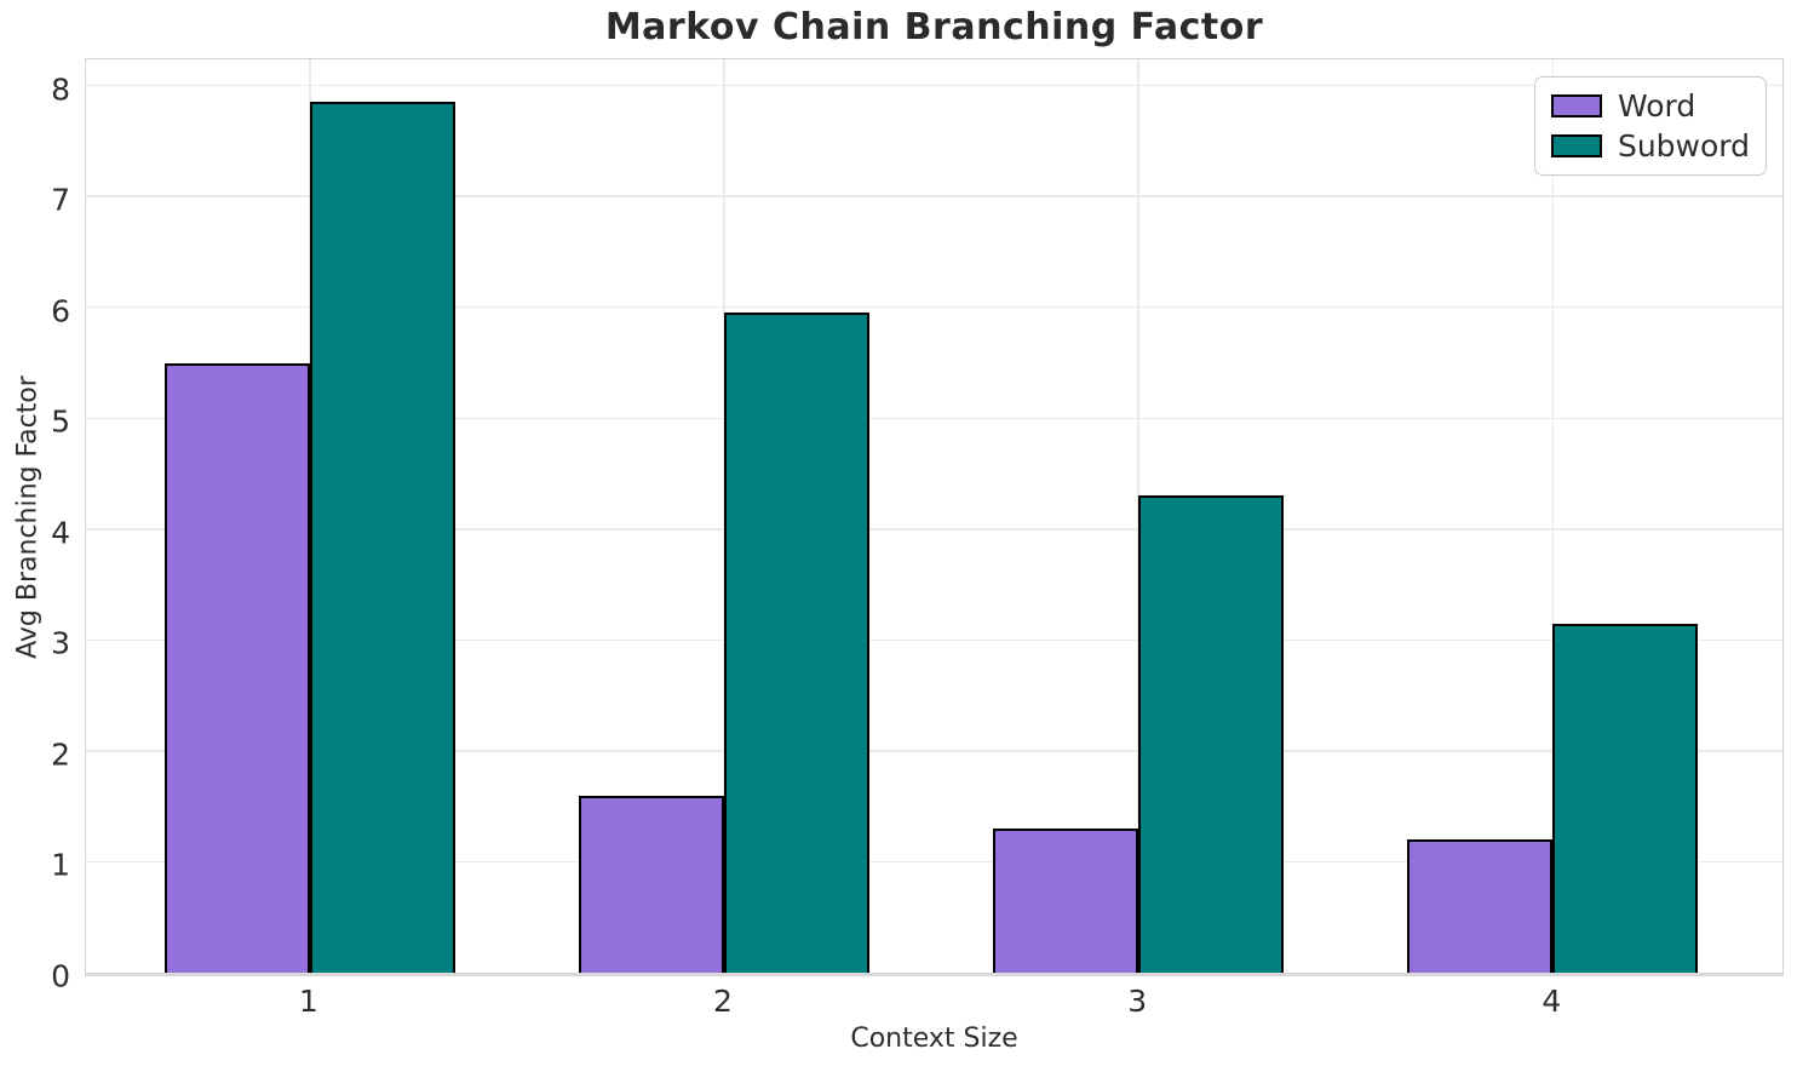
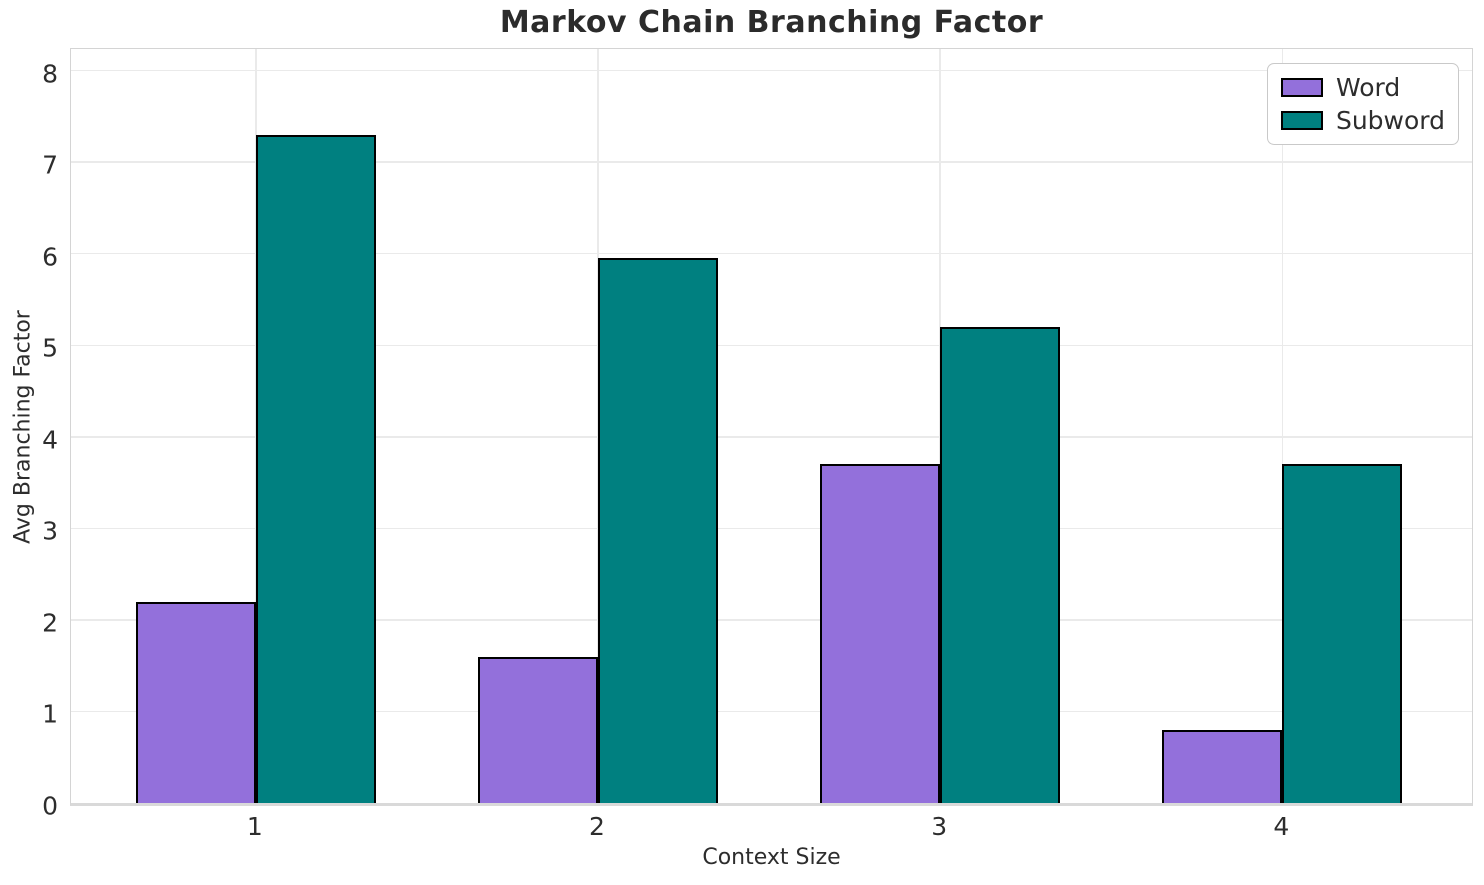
Word/1: 5.5 -> 2.2
Subword/1: 7.8 -> 7.3
Word/3: 1.3 -> 3.7
Subword/3: 4.3 -> 5.2
Word/4: 1.2 -> 0.8
Subword/4: 3.1 -> 3.7
